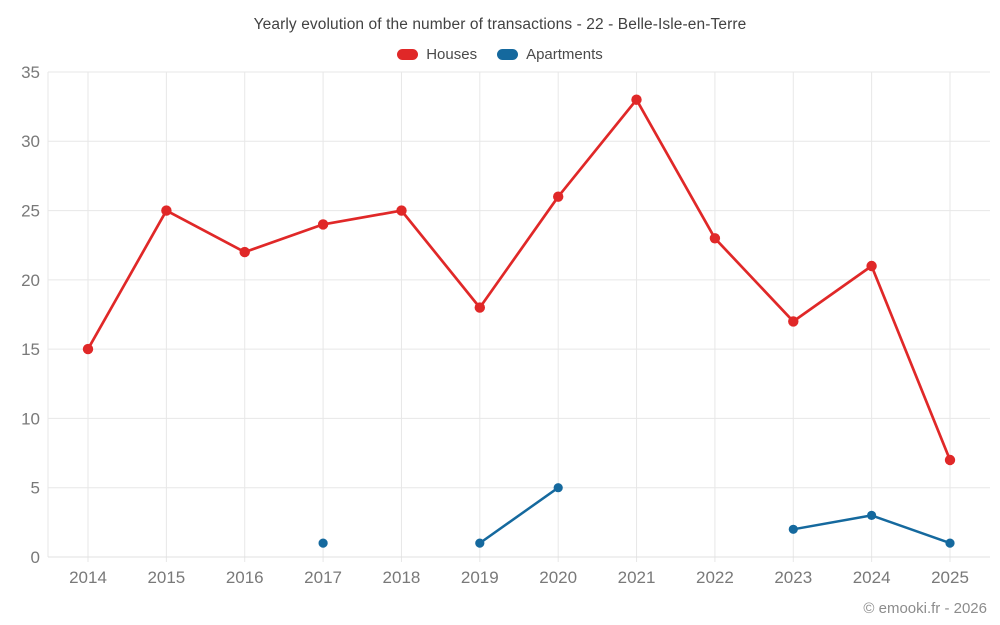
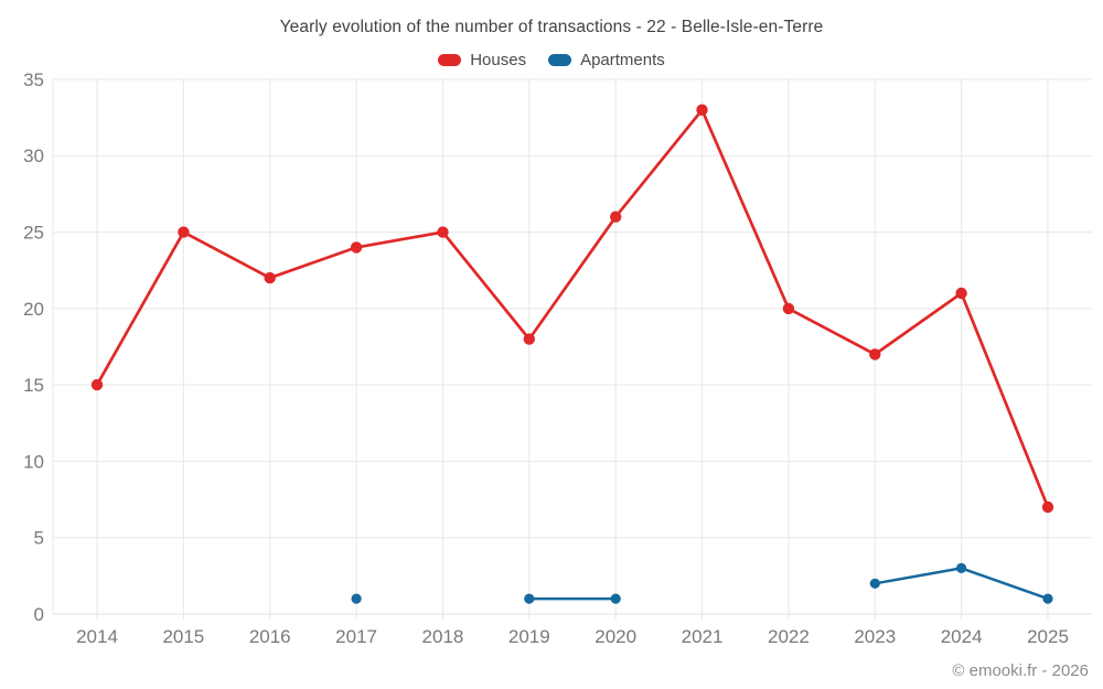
Apartments/2020: 5 -> 1
Houses/2022: 23 -> 20
